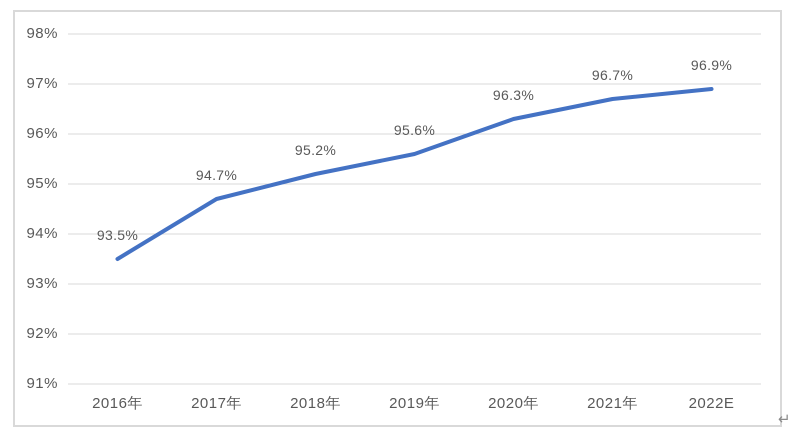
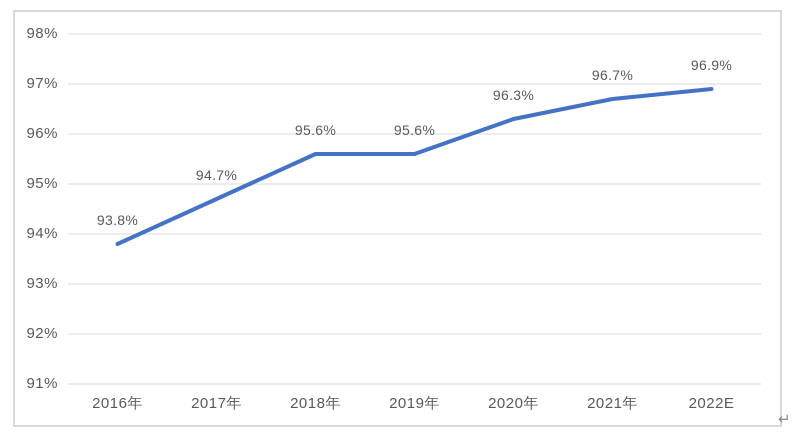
2016年: 93.5% -> 93.8%
2018年: 95.2% -> 95.6%
